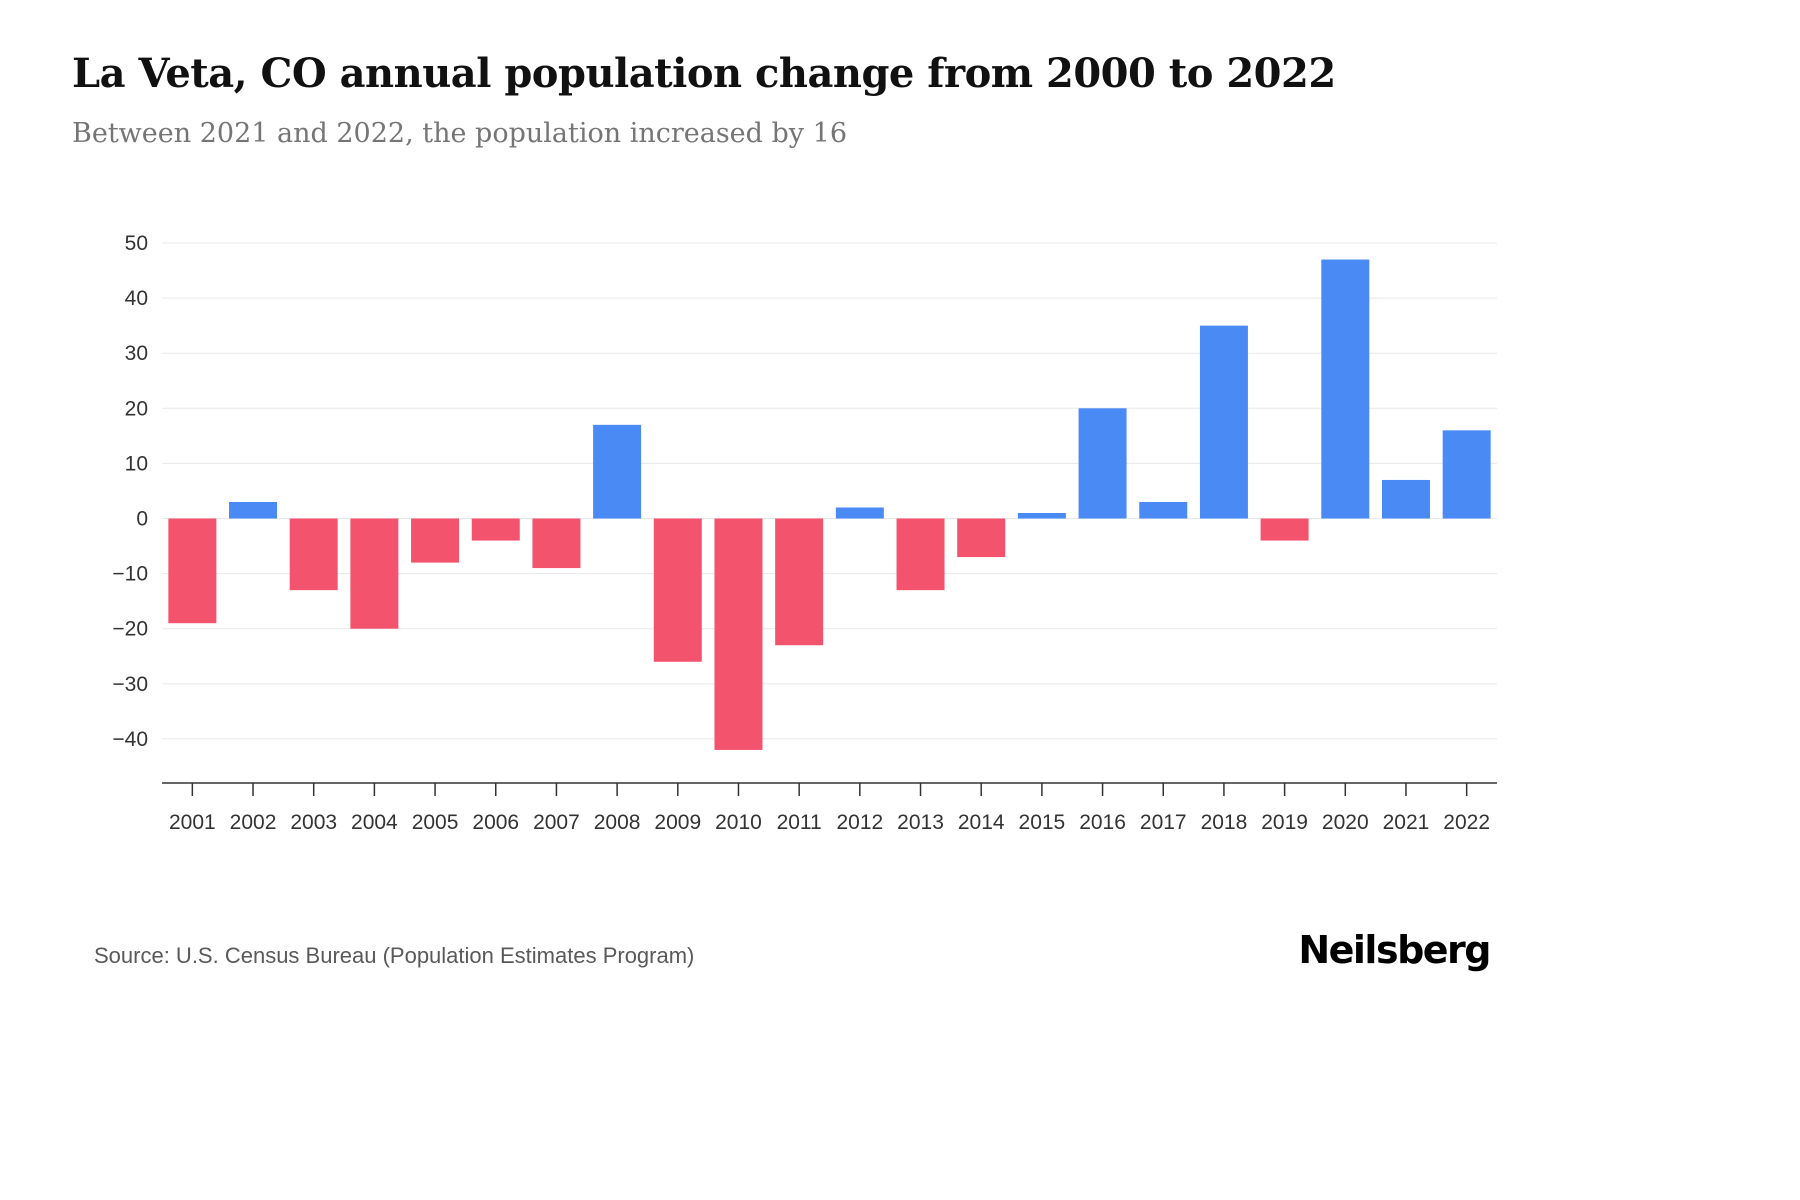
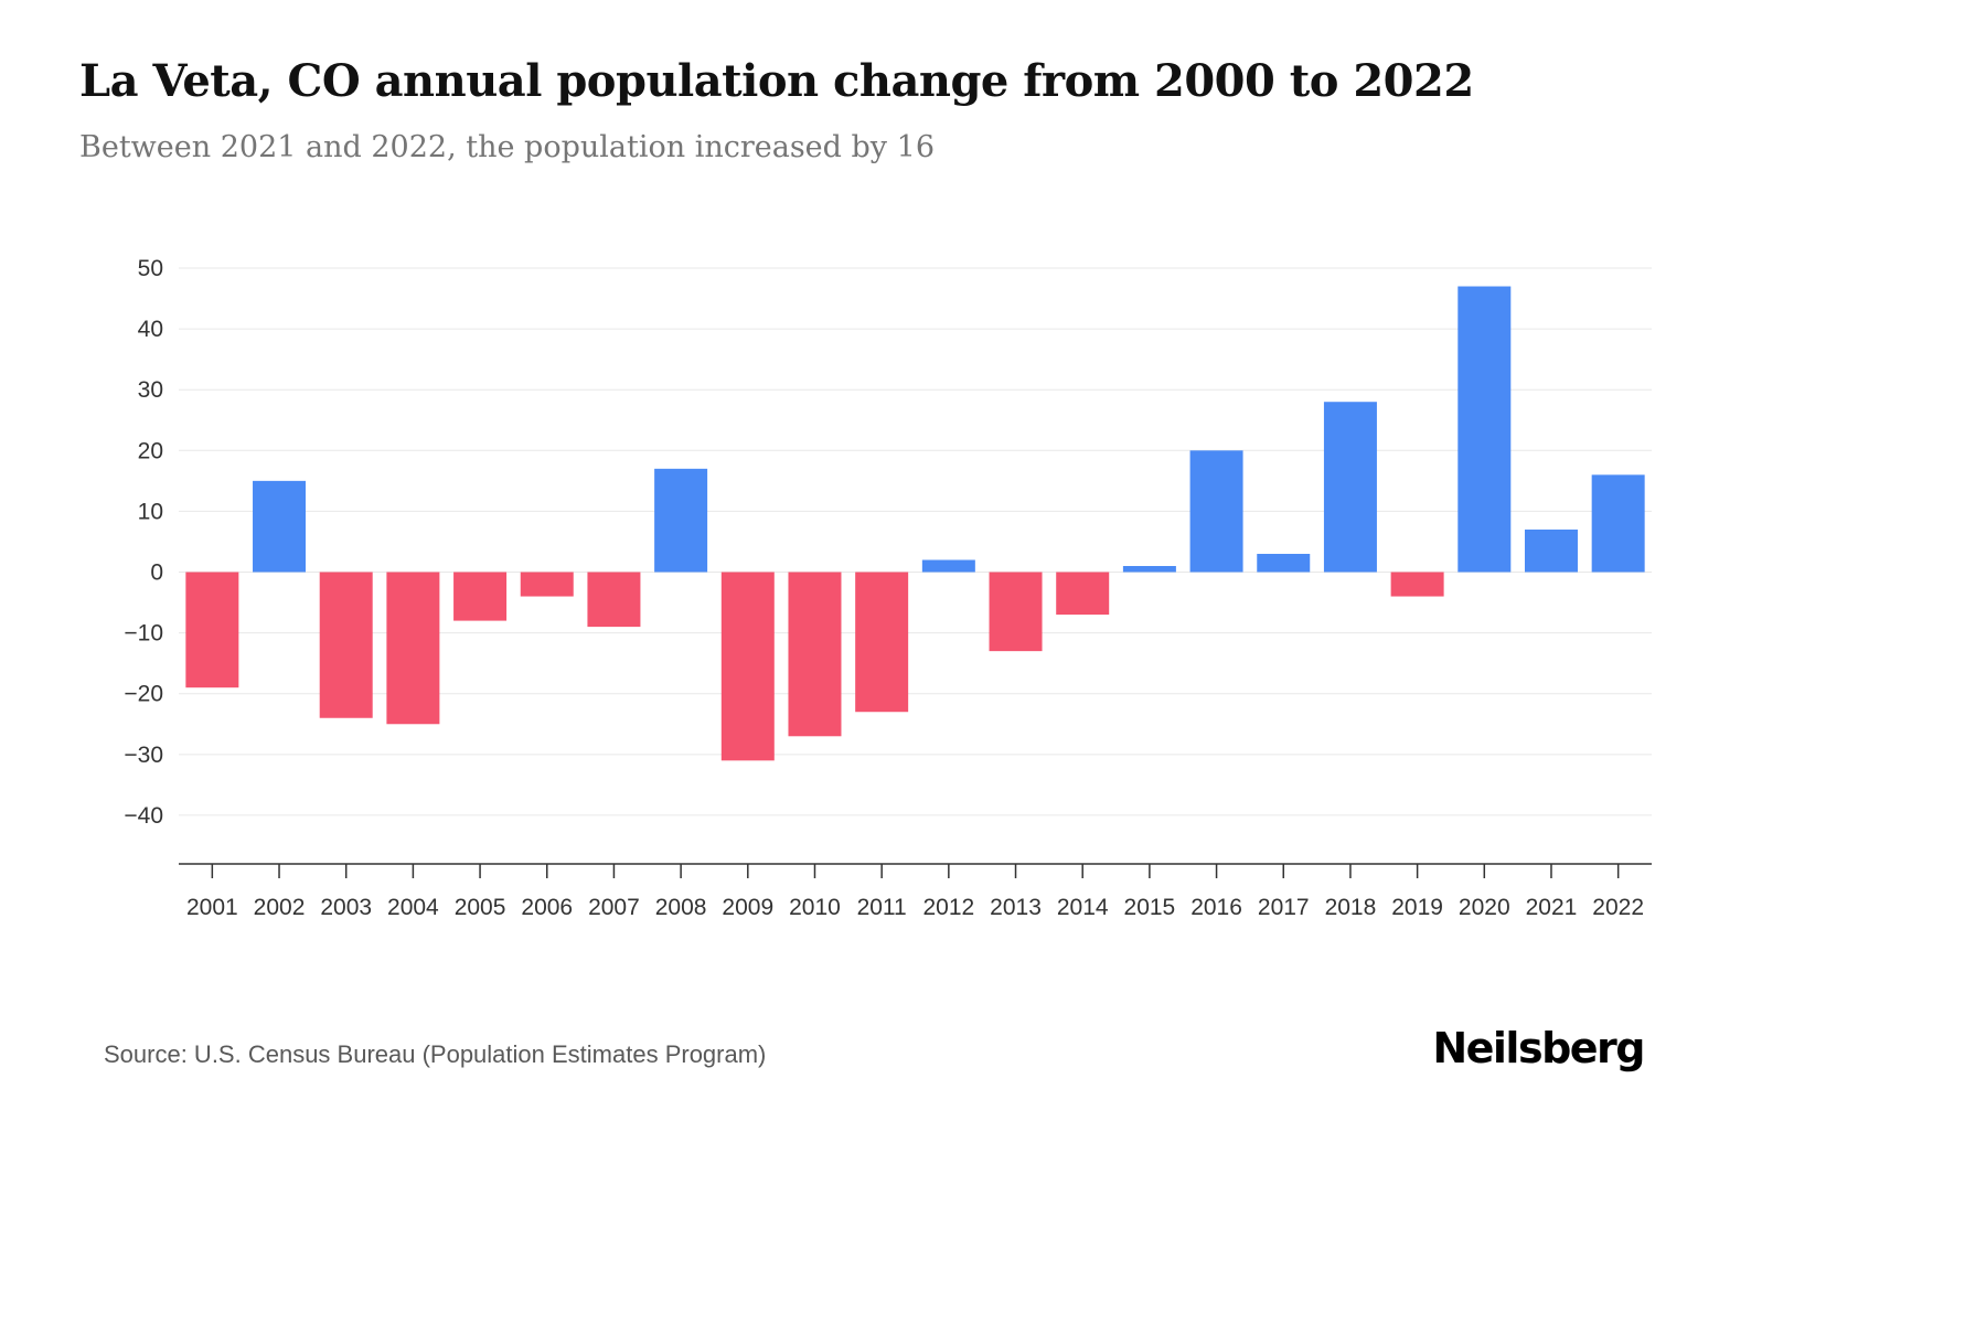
2002: 3 -> 15
2003: -13 -> -24
2004: -20 -> -25
2009: -26 -> -31
2010: -42 -> -27
2018: 35 -> 28
